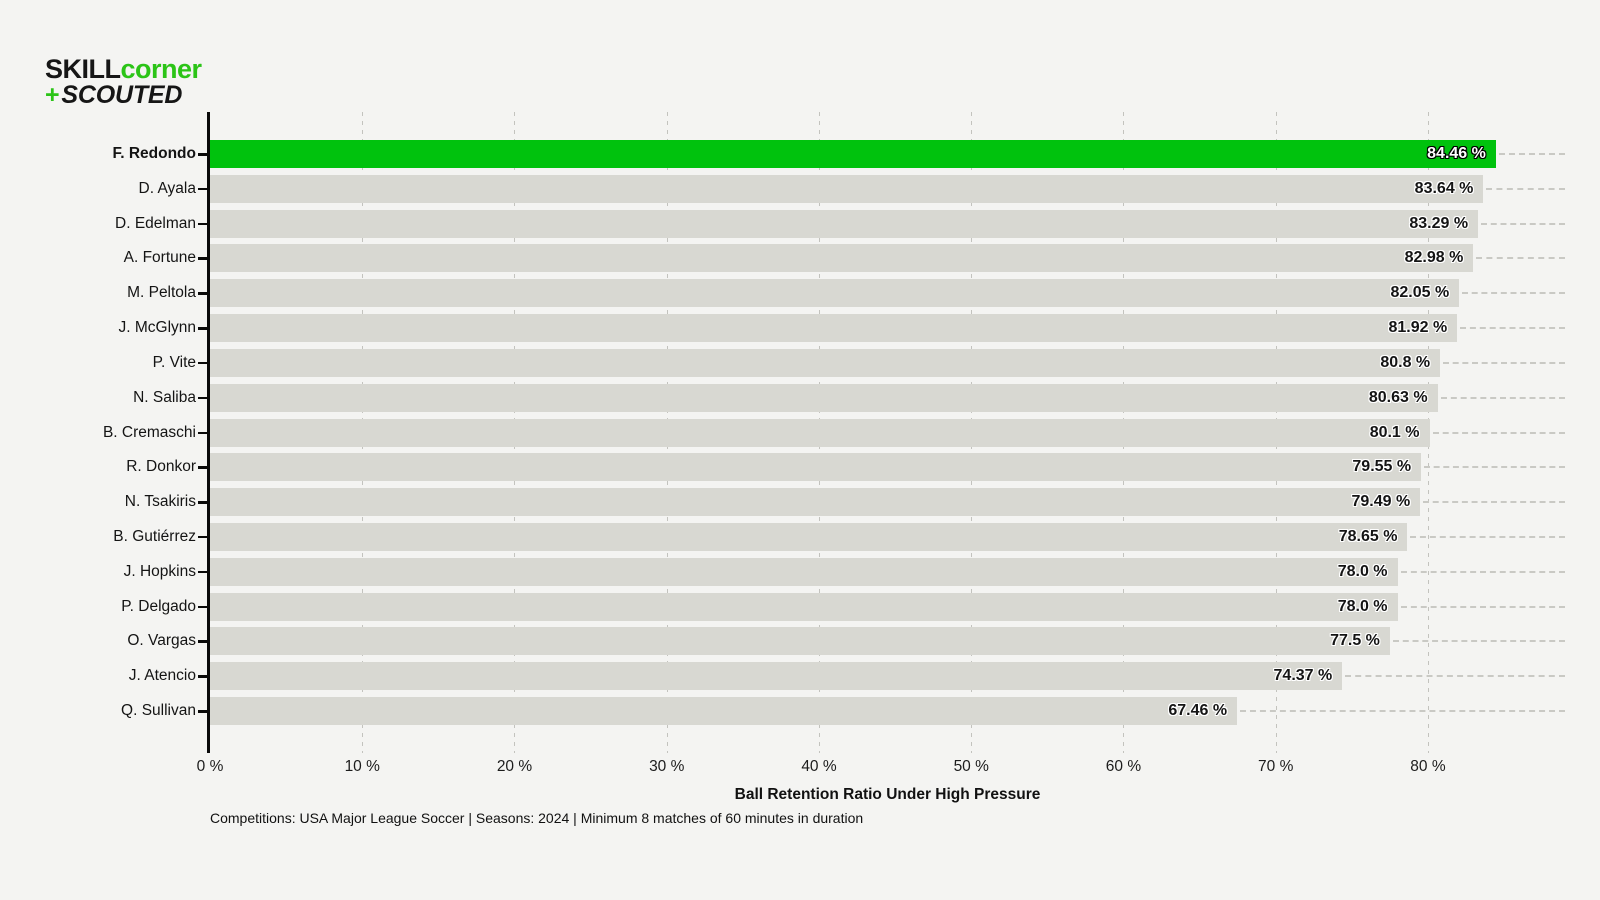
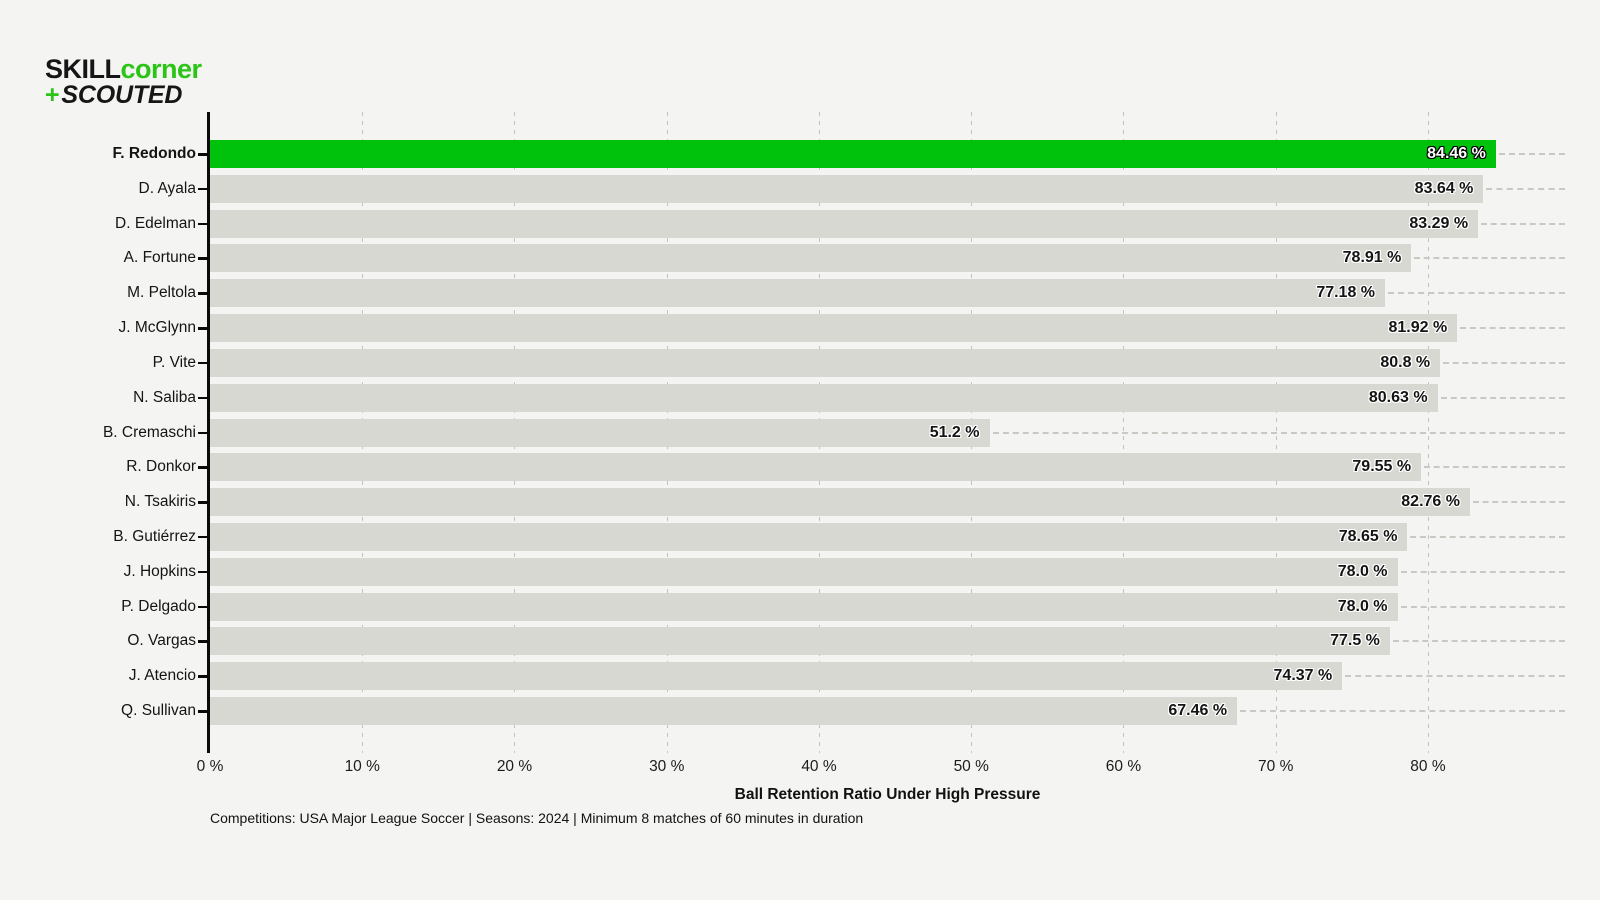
A. Fortune: 82.98 -> 78.91
M. Peltola: 82.05 -> 77.18
B. Cremaschi: 80.1 -> 51.2
N. Tsakiris: 79.49 -> 82.76
